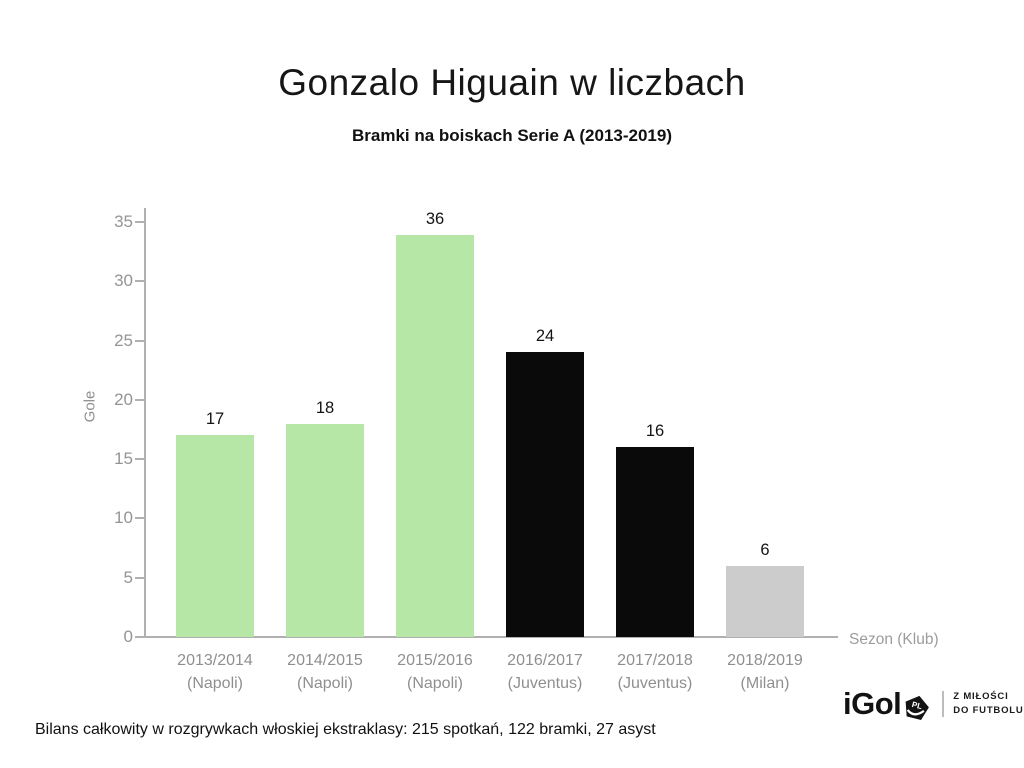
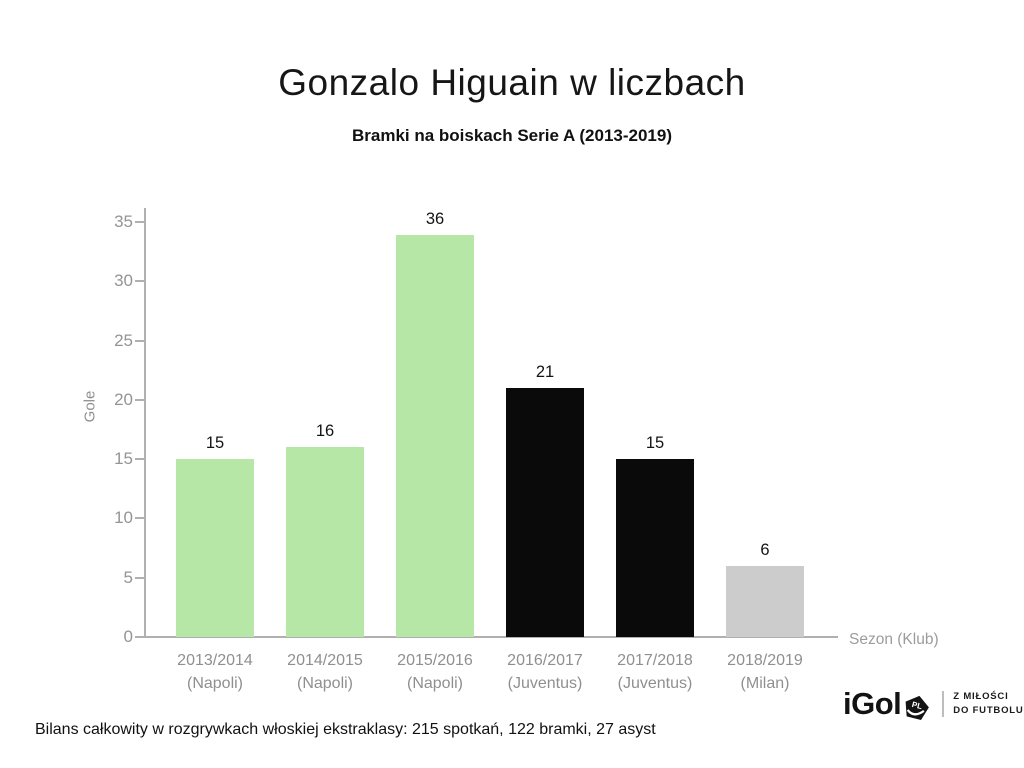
2013/2014: 17 -> 15
2014/2015: 18 -> 16
2016/2017: 24 -> 21
2017/2018: 16 -> 15
